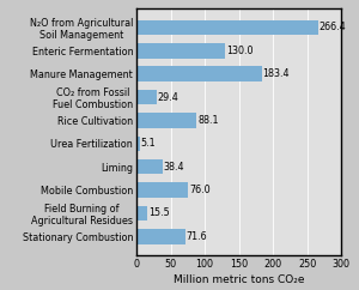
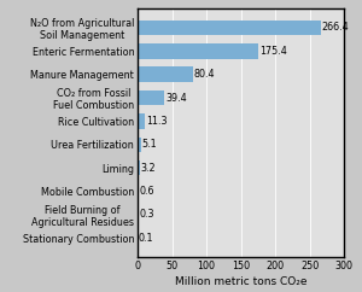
Enteric Fermentation: 130.0 -> 175.4
Manure Management: 183.4 -> 80.4
CO₂ from Fossil Fuel Combustion: 29.4 -> 39.4
Rice Cultivation: 88.1 -> 11.3
Liming: 38.4 -> 3.2
Mobile Combustion: 76.0 -> 0.6
Field Burning of Agricultural Residues: 15.5 -> 0.3
Stationary Combustion: 71.6 -> 0.1
